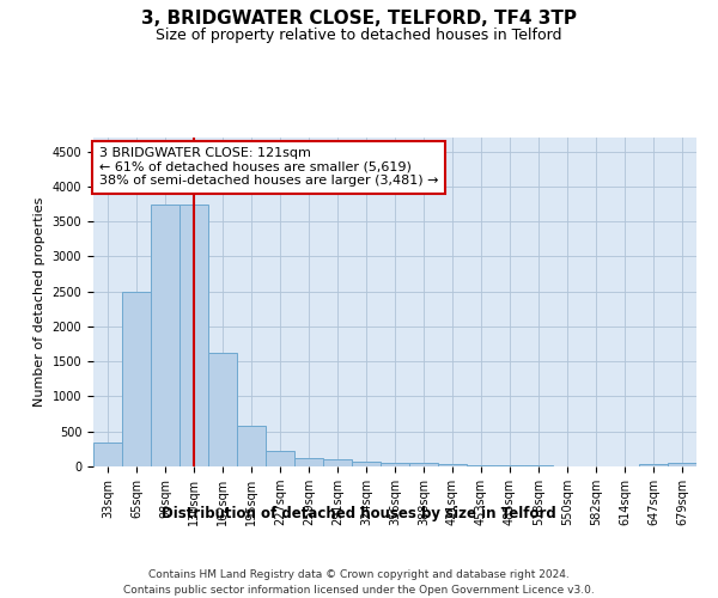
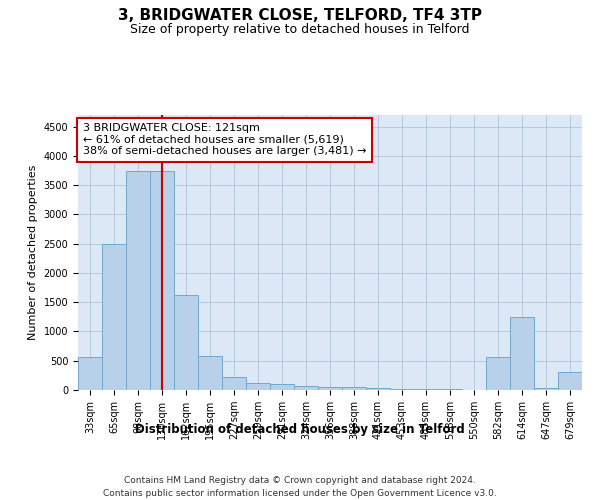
33sqm: 350 -> 560
582sqm: 0 -> 560
614sqm: 0 -> 1240
679sqm: 50 -> 300
